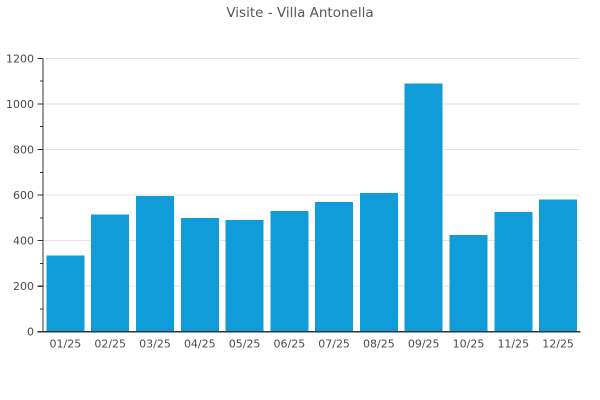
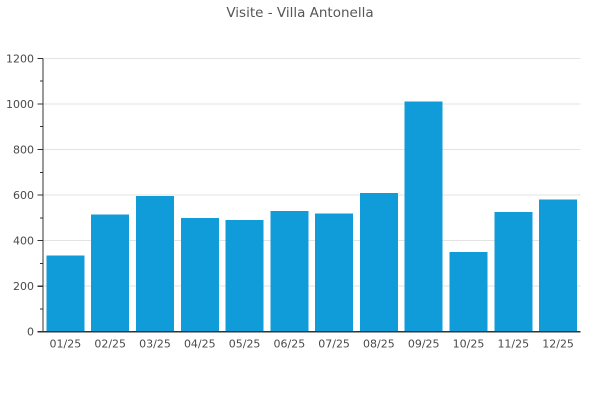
07/25: 570 -> 520
09/25: 1090 -> 1010
10/25: 420 -> 350
